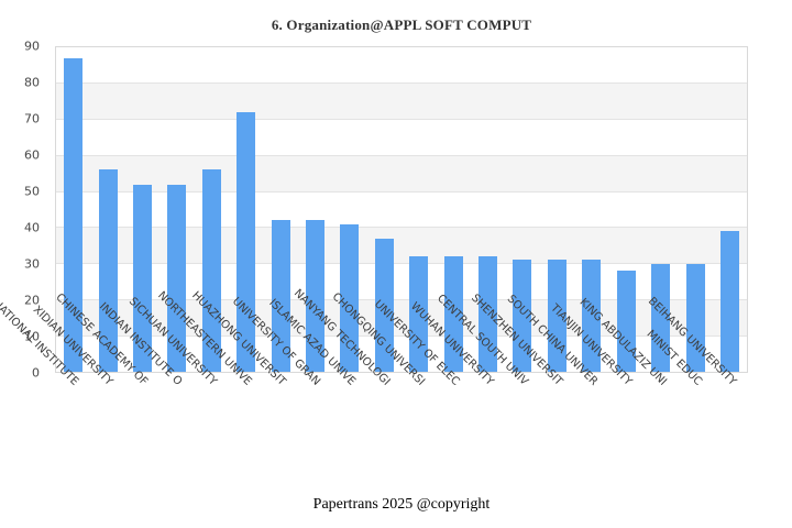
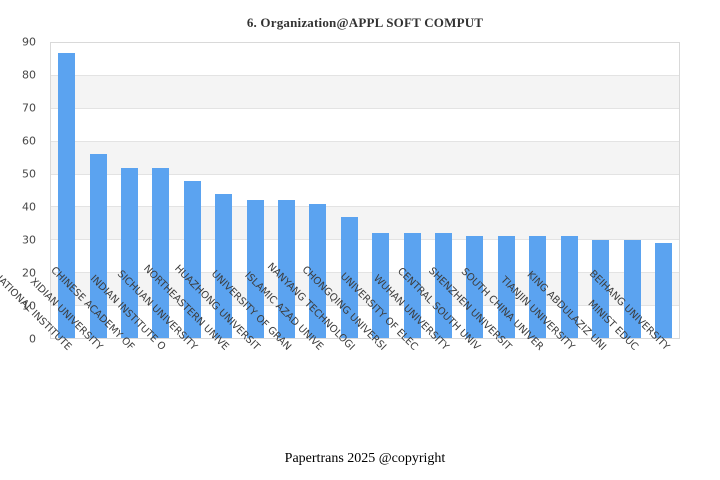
SICHUAN UNIVERSITY: 56 -> 48
NORTHEASTERN UNIVE: 72 -> 44
TIANJIN UNIVERSITY: 28 -> 31
BEIHANG UNIVERSITY: 39 -> 29
